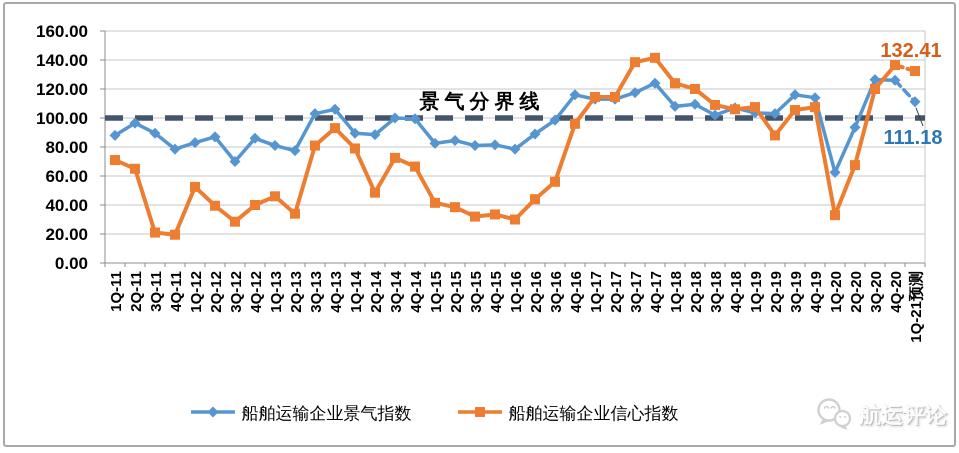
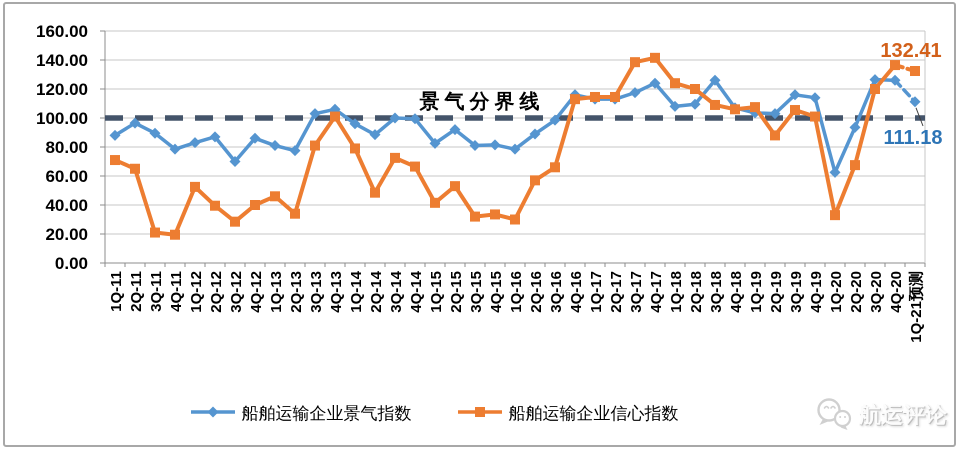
船舶运输企业信心指数/4Q-13: 93 -> 101
船舶运输企业景气指数/1Q-14: 90 -> 96
船舶运输企业景气指数/2Q-15: 84 -> 92
船舶运输企业信心指数/2Q-15: 38 -> 53
船舶运输企业信心指数/2Q-16: 44 -> 57
船舶运输企业信心指数/3Q-16: 56 -> 66
船舶运输企业信心指数/4Q-16: 96 -> 113
船舶运输企业景气指数/3Q-18: 102 -> 126
船舶运输企业信心指数/4Q-19: 108 -> 101
